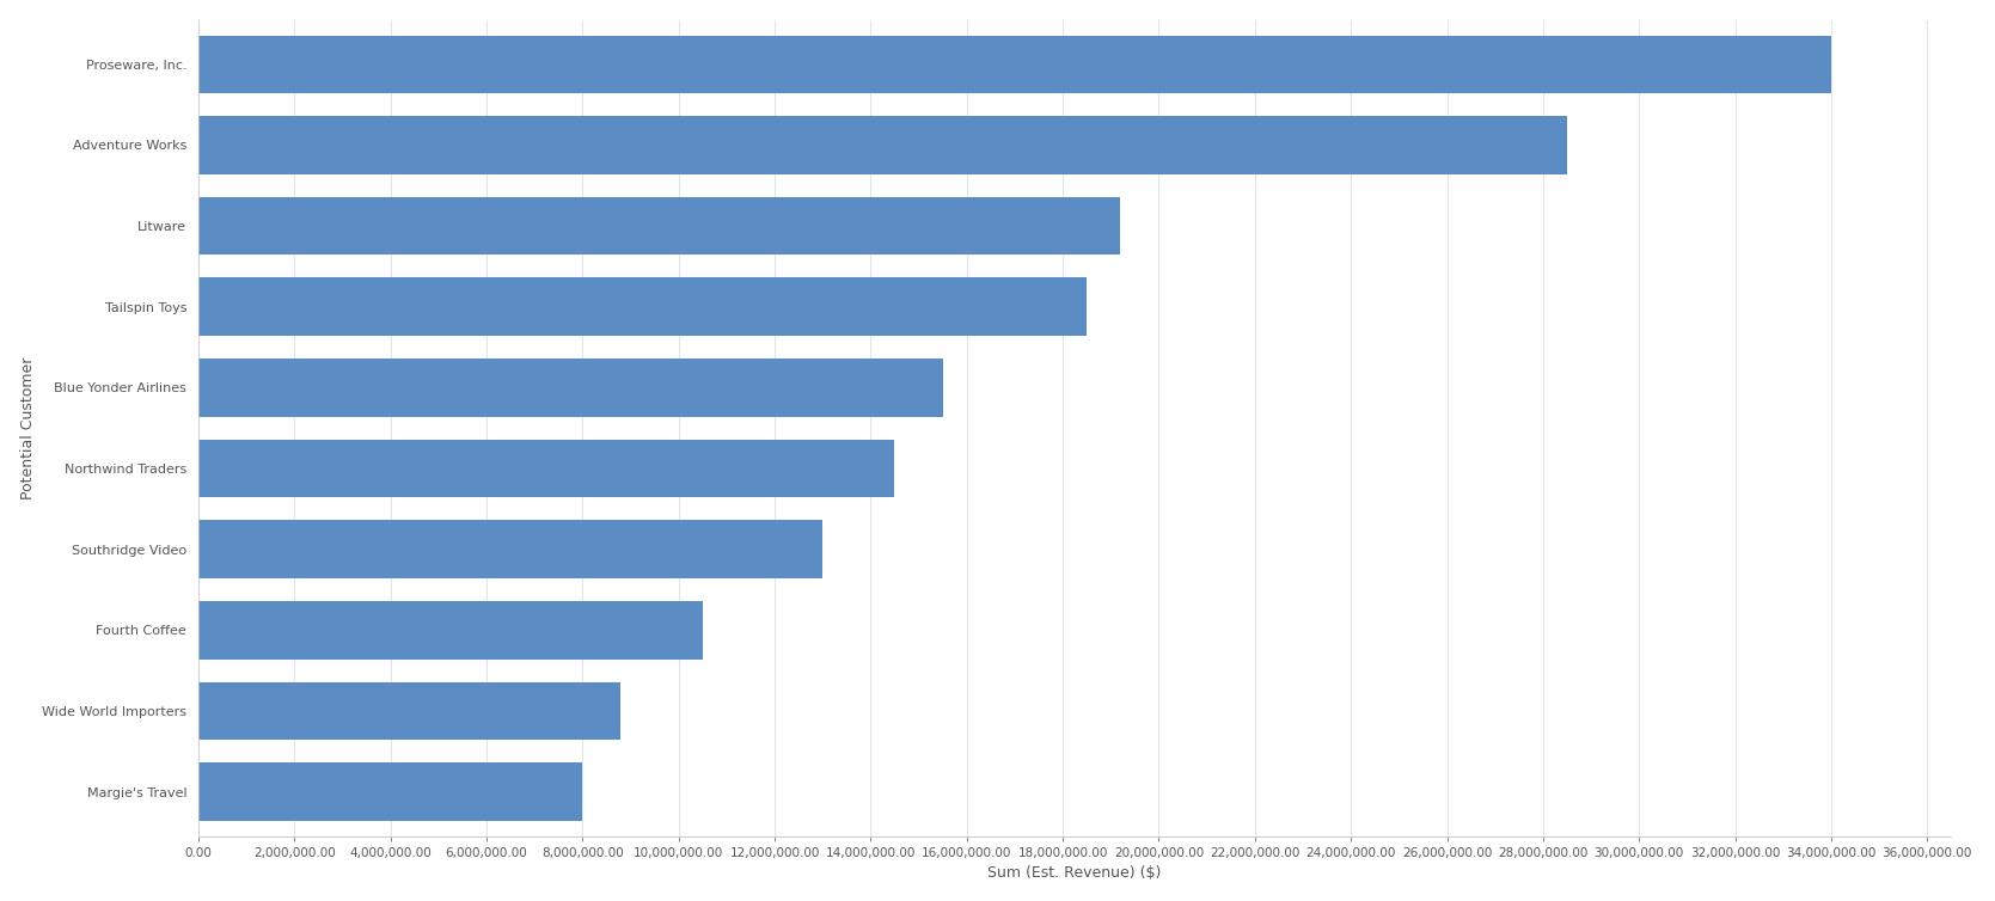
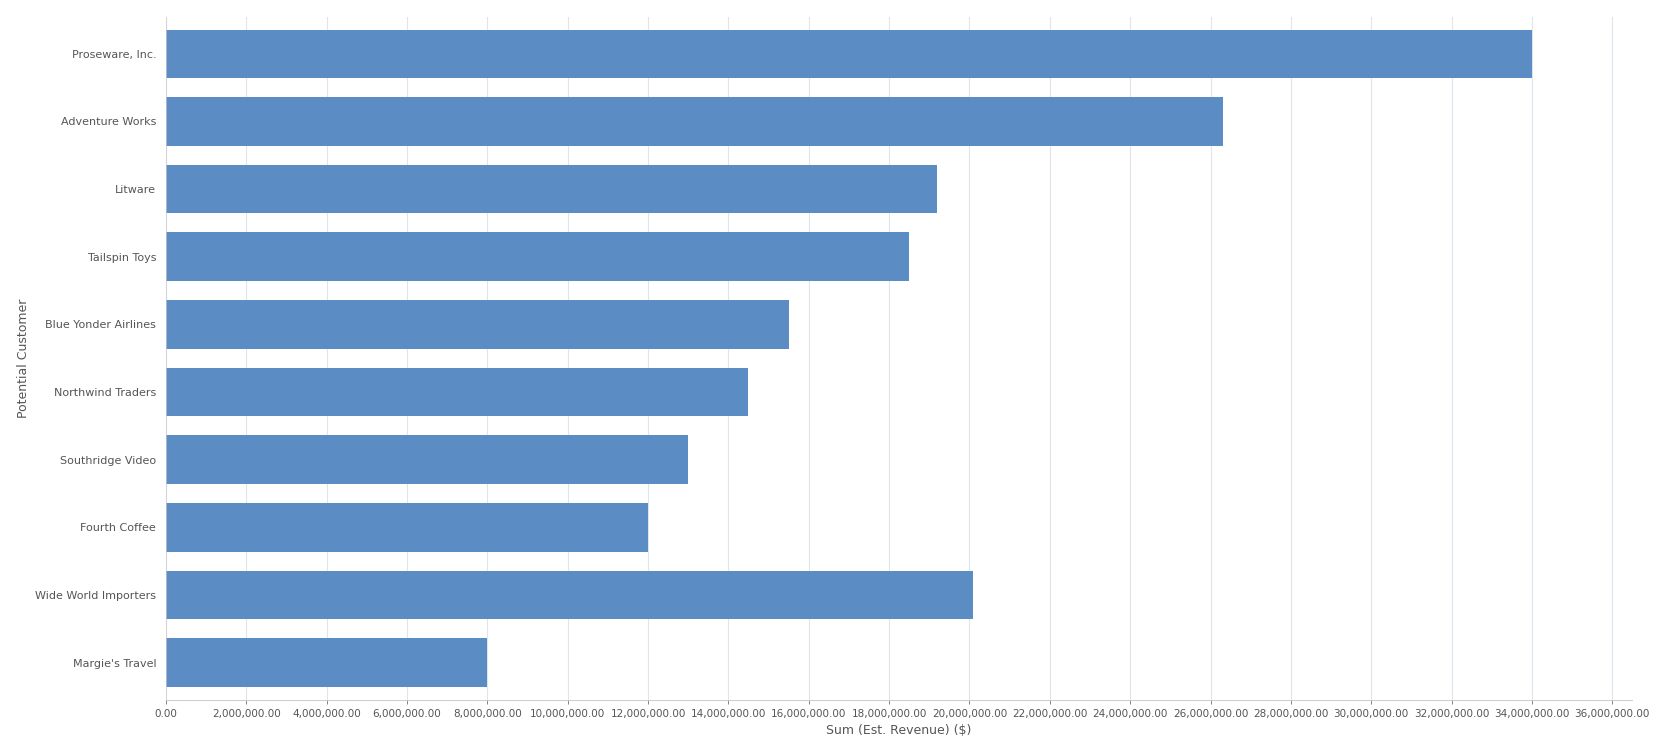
Adventure Works: 28,500,000 -> 26,300,000
Fourth Coffee: 10,500,000 -> 12,000,000
Wide World Importers: 8,800,000 -> 20,100,000
